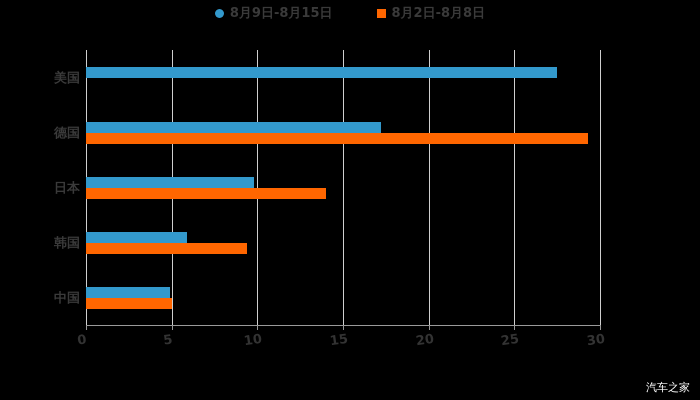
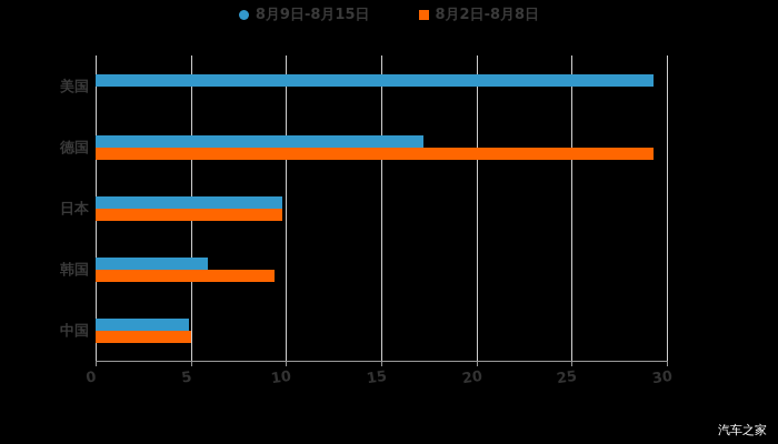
8月9日-8月15日/美国: 27.5 -> 29.3
8月2日-8月8日/日本: 14.0 -> 9.8
